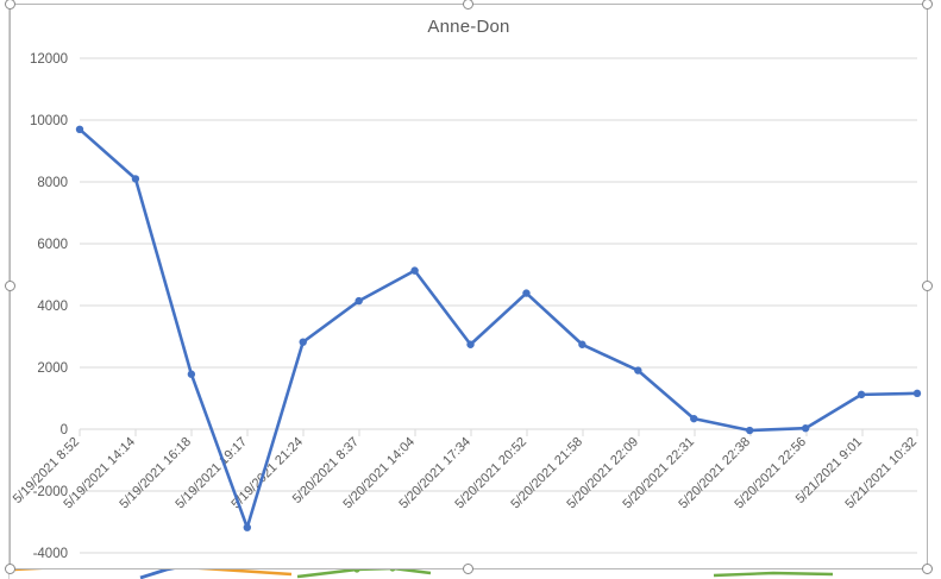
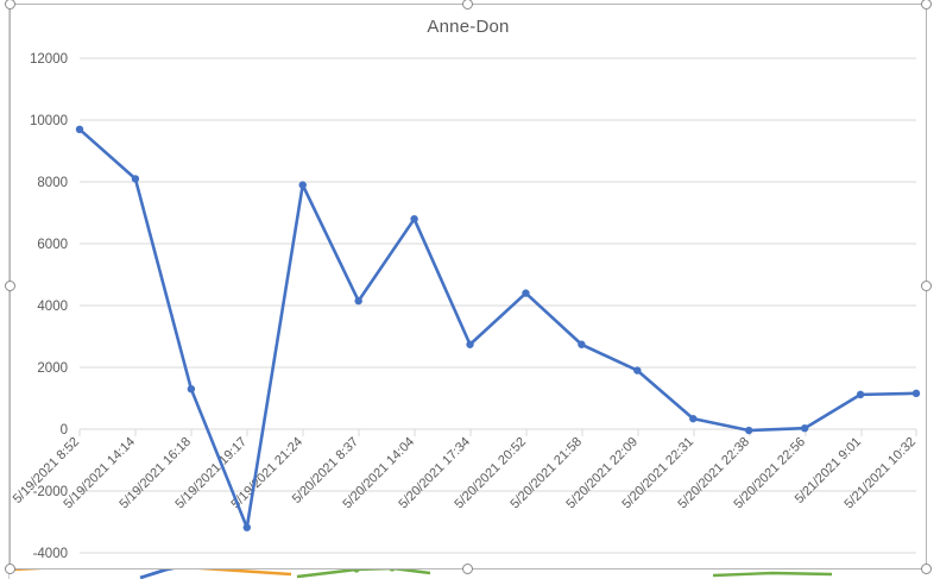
5/19/2021 16:18: 1800 -> 1300
5/19/2021 21:24: 2800 -> 7900
5/20/2021 14:04: 5100 -> 6800
